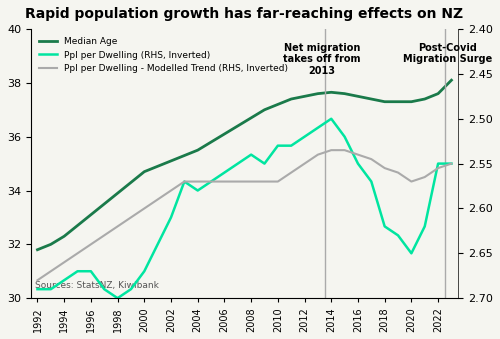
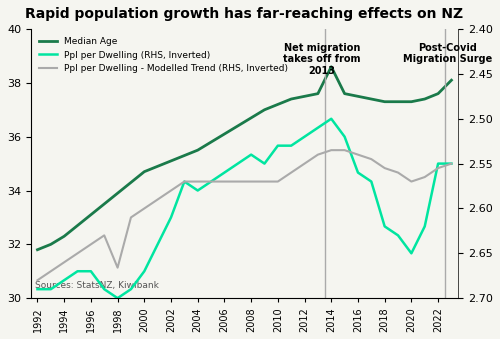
Ppl per Dwelling - Modelled Trend (RHS, Inverted)/1998: 2.620 -> 2.666
Median Age/2014: 37.65 -> 38.60
Ppl per Dwelling (RHS, Inverted)/2016: 2.55 -> 2.56
